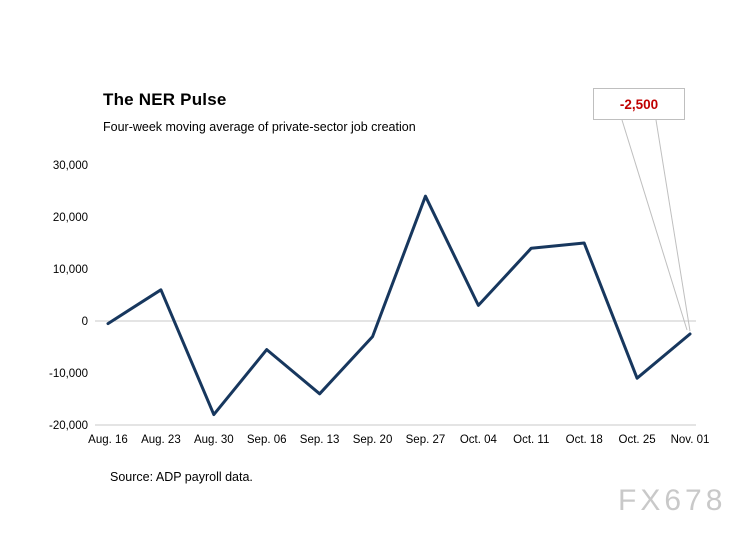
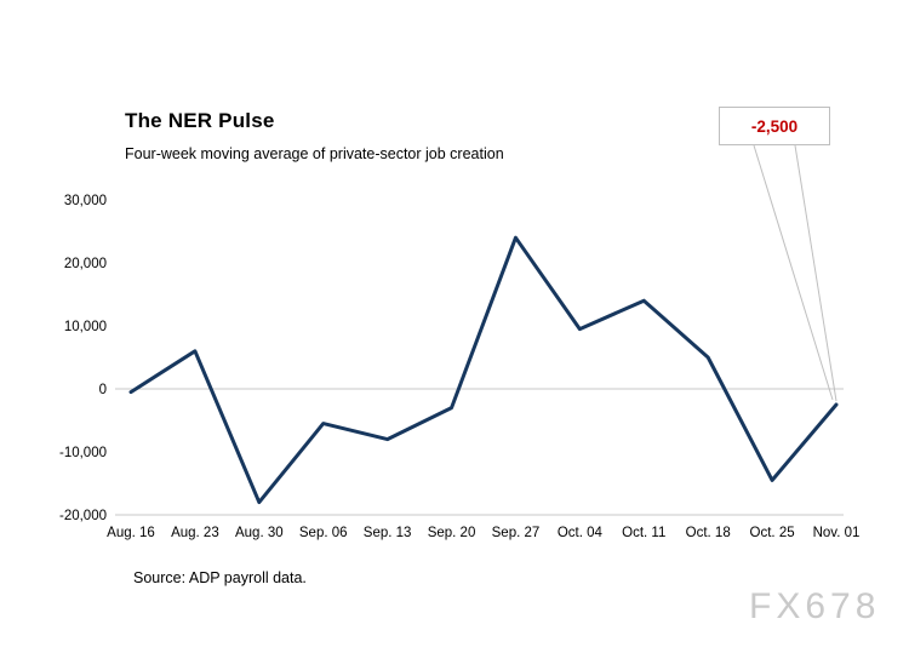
Sep. 13: -14000 -> -8000
Oct. 04: 3000 -> 10000
Oct. 18: 15000 -> 5000
Oct. 25: -11000 -> -14000
